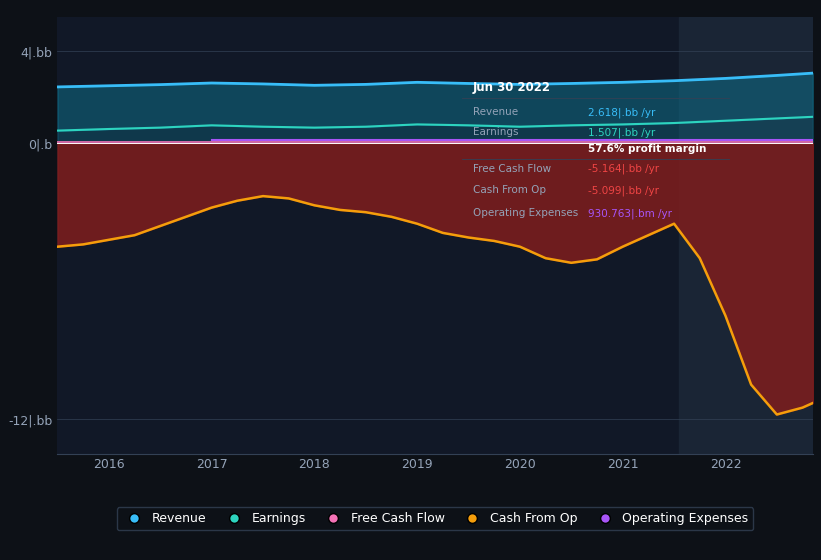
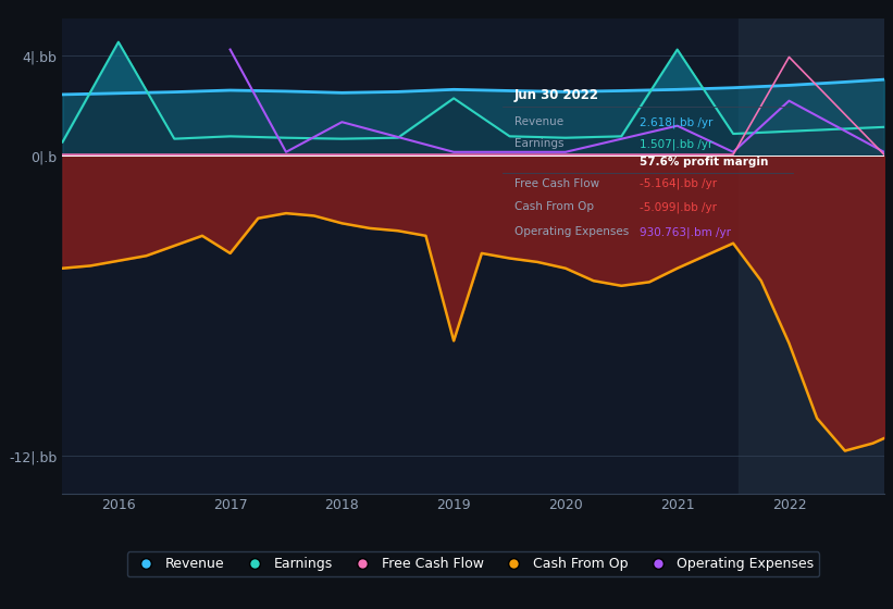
Earnings/2016: 0.62|.bb -> 4.55|.bb
Operating Expenses/2017: 0.15|.bb -> 4.25|.bb
Cash From Op/2017: -2.80|.bb -> -3.90|.bb
Operating Expenses/2018: 0.15|.bb -> 1.35|.bb
Earnings/2019: 0.82|.bb -> 2.30|.bb
Cash From Op/2019: -3.50|.bb -> -7.40|.bb
Earnings/2021: 0.82|.bb -> 4.25|.bb
Operating Expenses/2021: 0.15|.bb -> 1.20|.bb
Free Cash Flow/2022: 0.05|.bb -> 3.95|.bb
Operating Expenses/2022: 0.15|.bb -> 2.20|.bb
